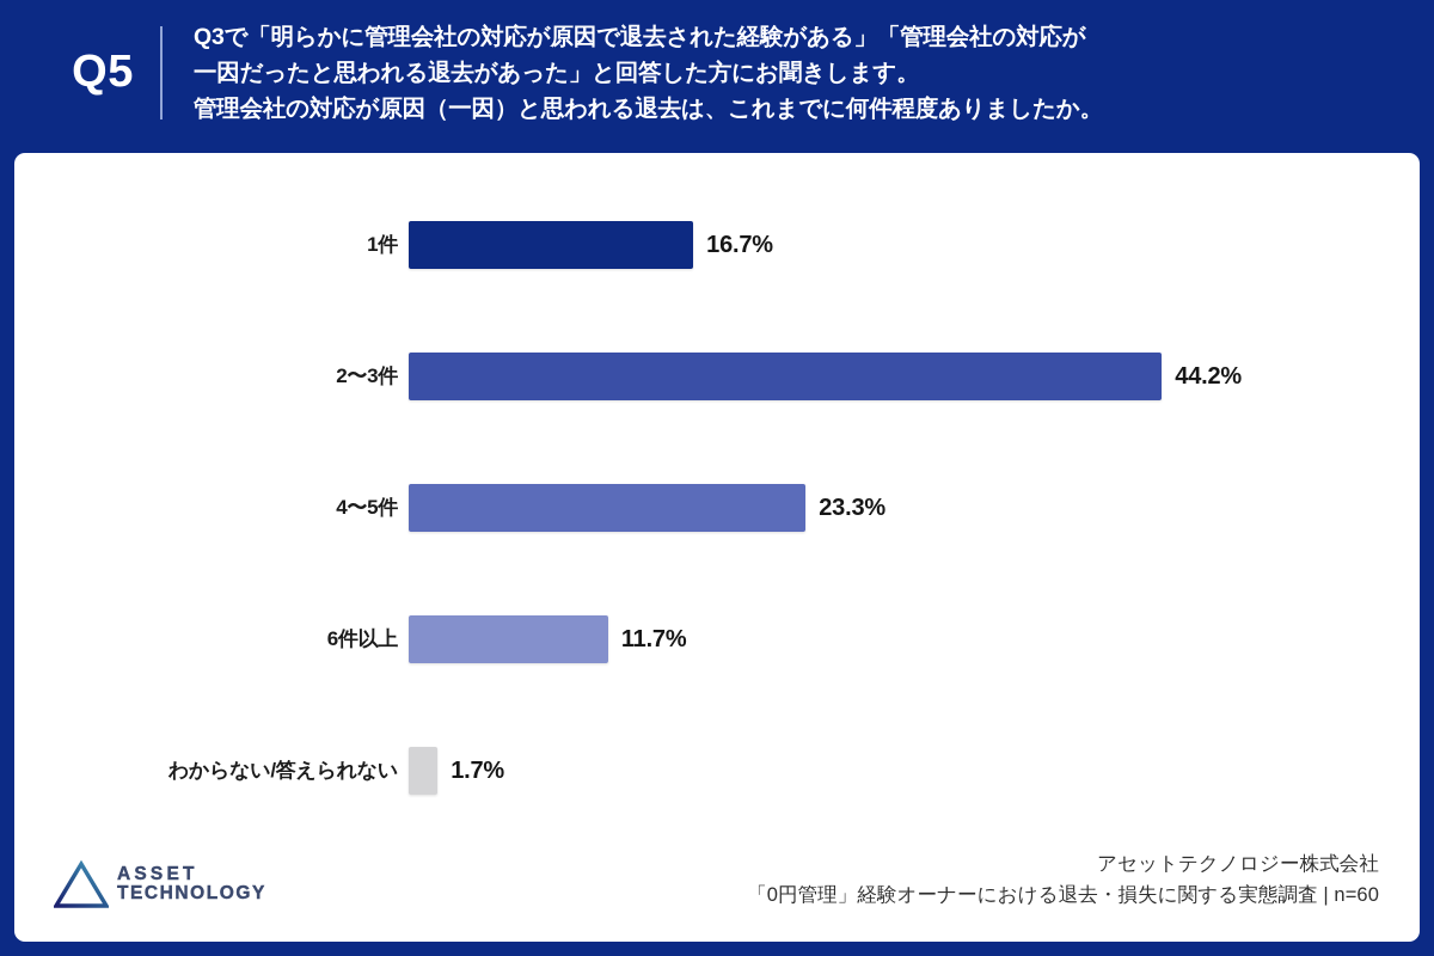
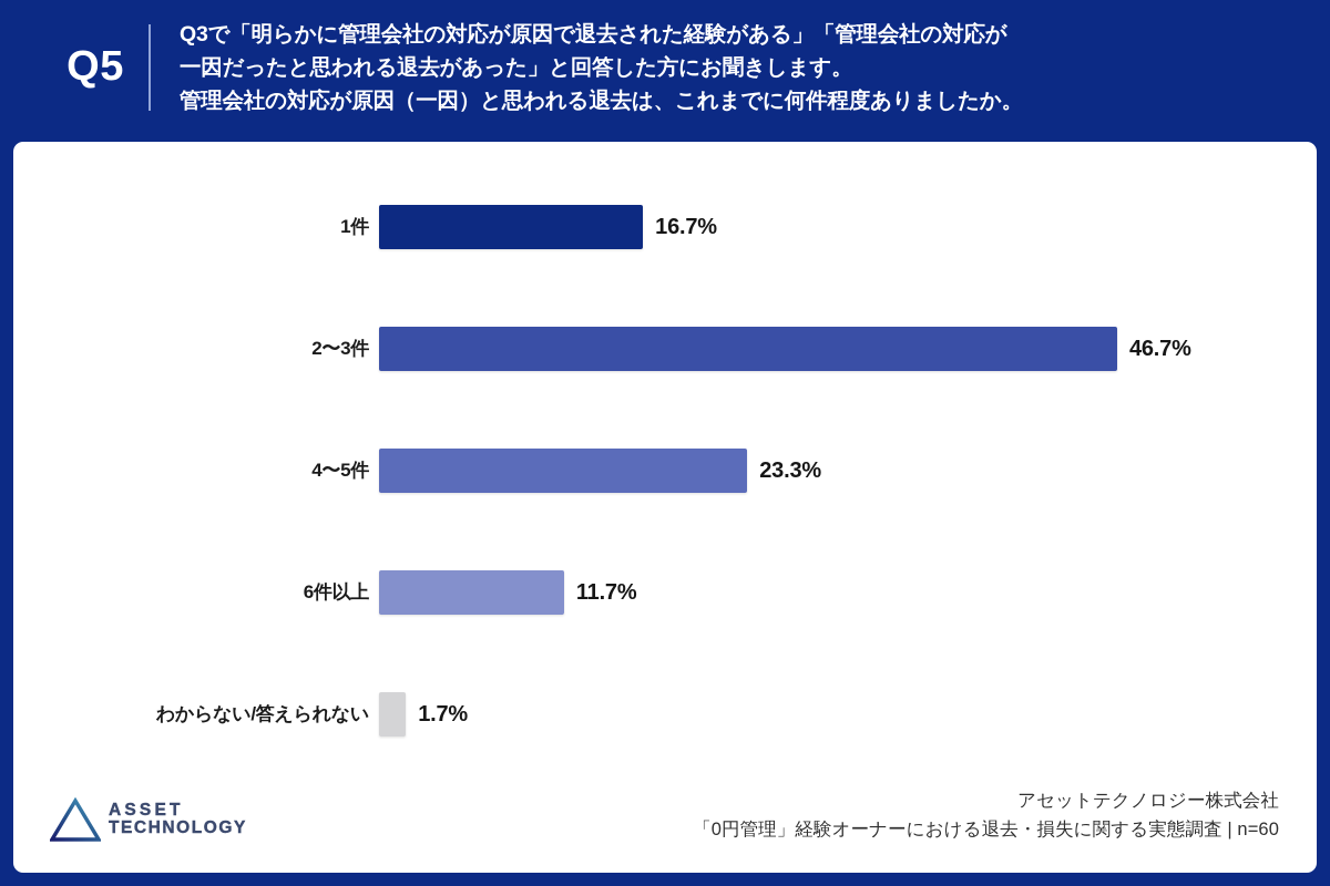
2〜3件: 44.2% -> 46.7%
